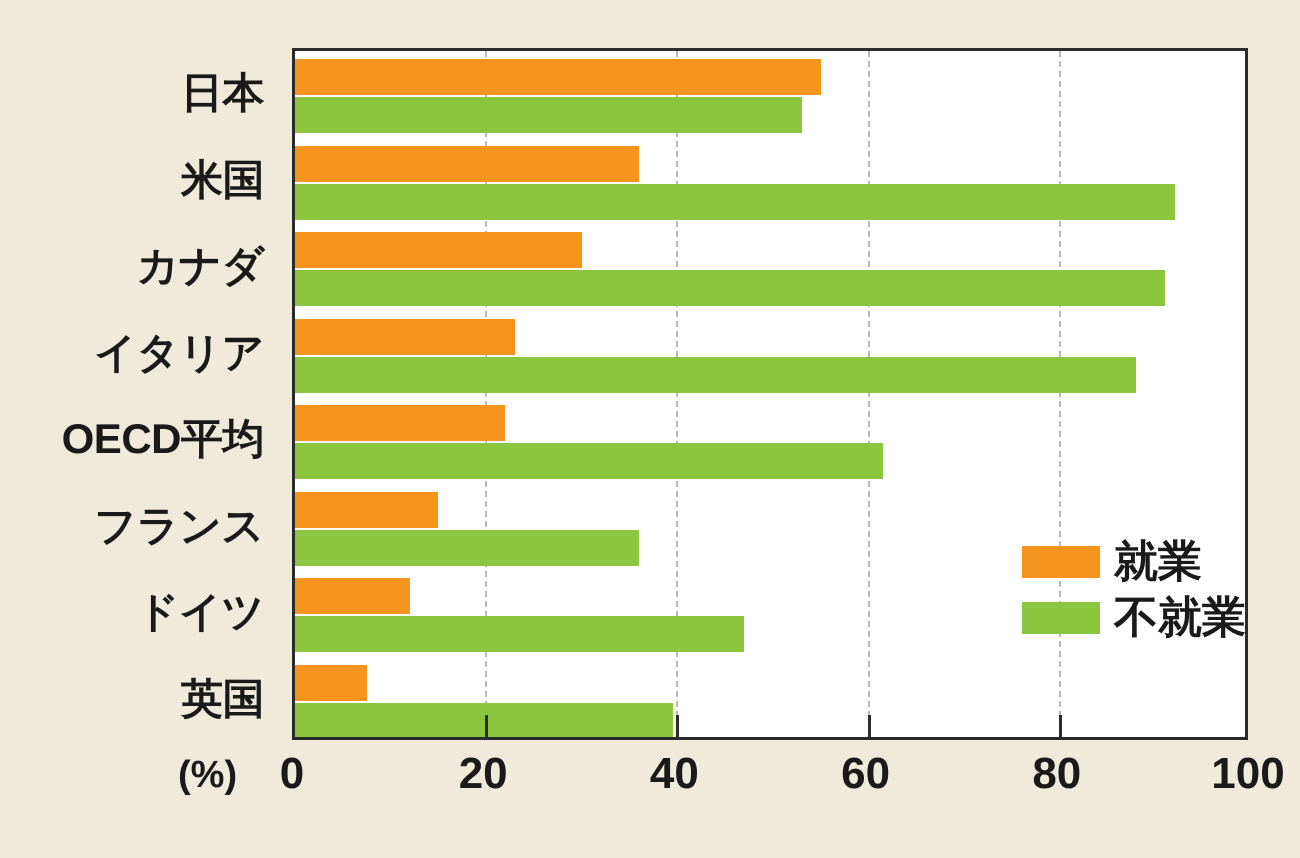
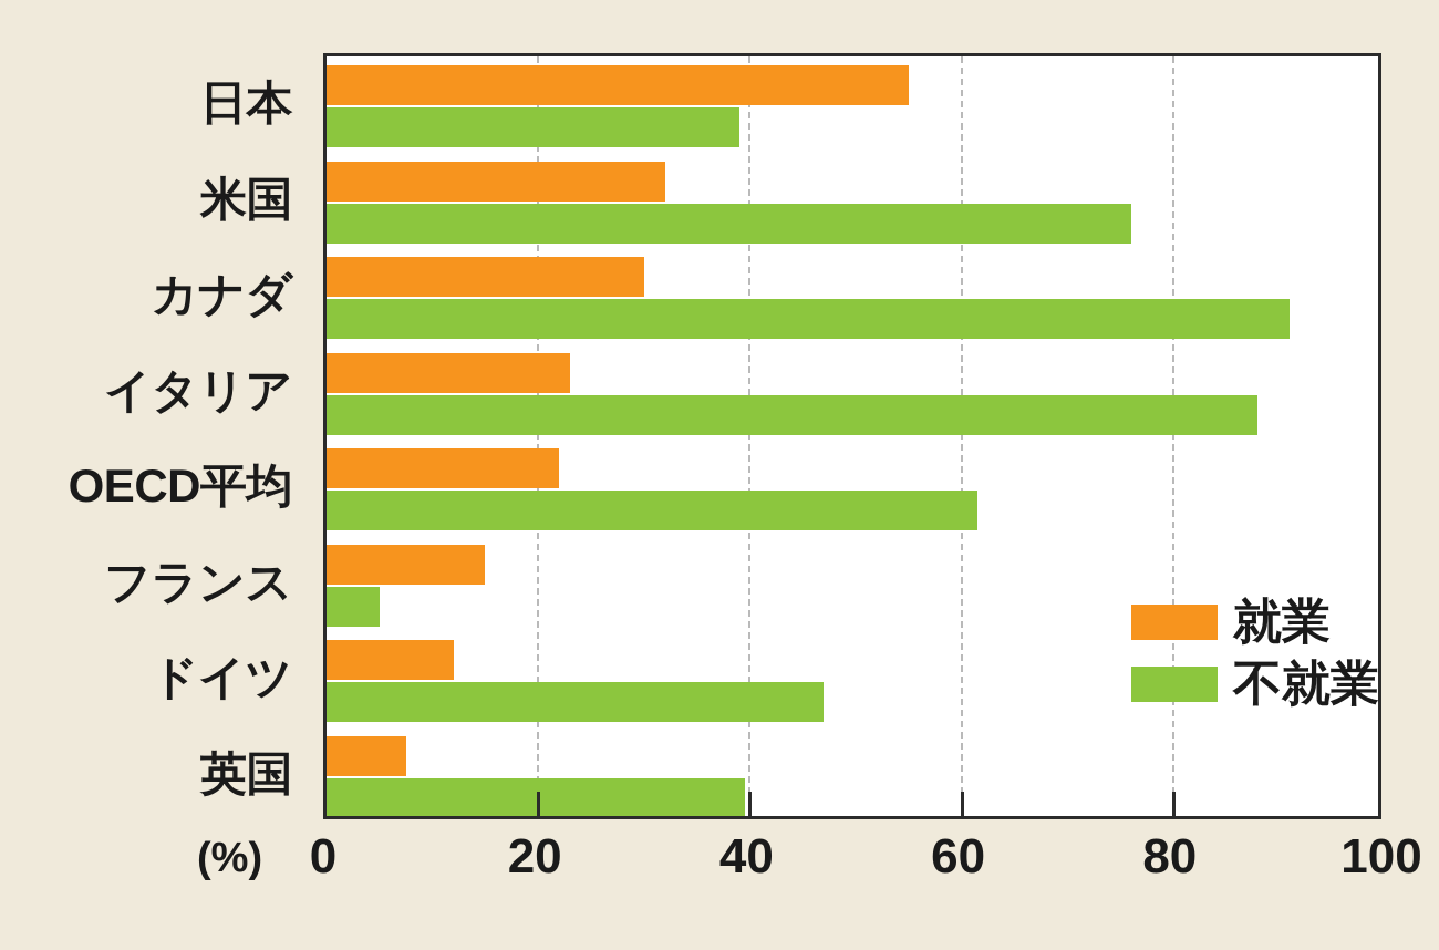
不就業/日本: 53 -> 39
就業/米国: 36 -> 32
不就業/米国: 92 -> 76
不就業/フランス: 36 -> 5
